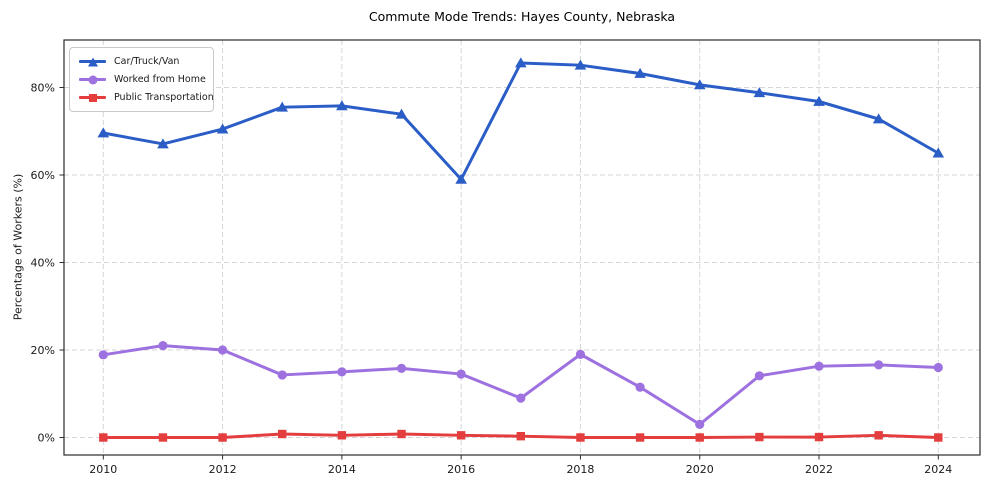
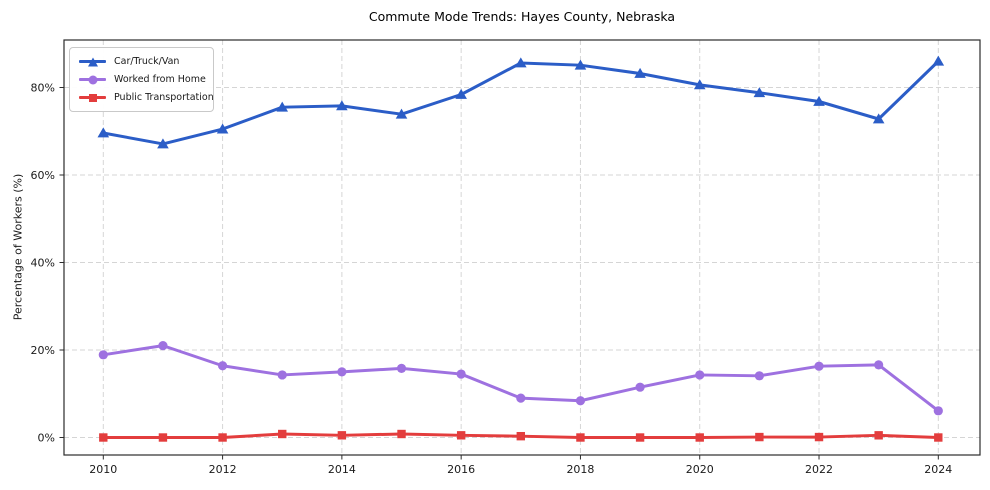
Worked from Home/2012: 20% -> 16%
Car/Truck/Van/2016: 59% -> 78%
Worked from Home/2018: 19% -> 8%
Worked from Home/2020: 3% -> 14%
Car/Truck/Van/2024: 65% -> 86%
Worked from Home/2024: 16% -> 6%
